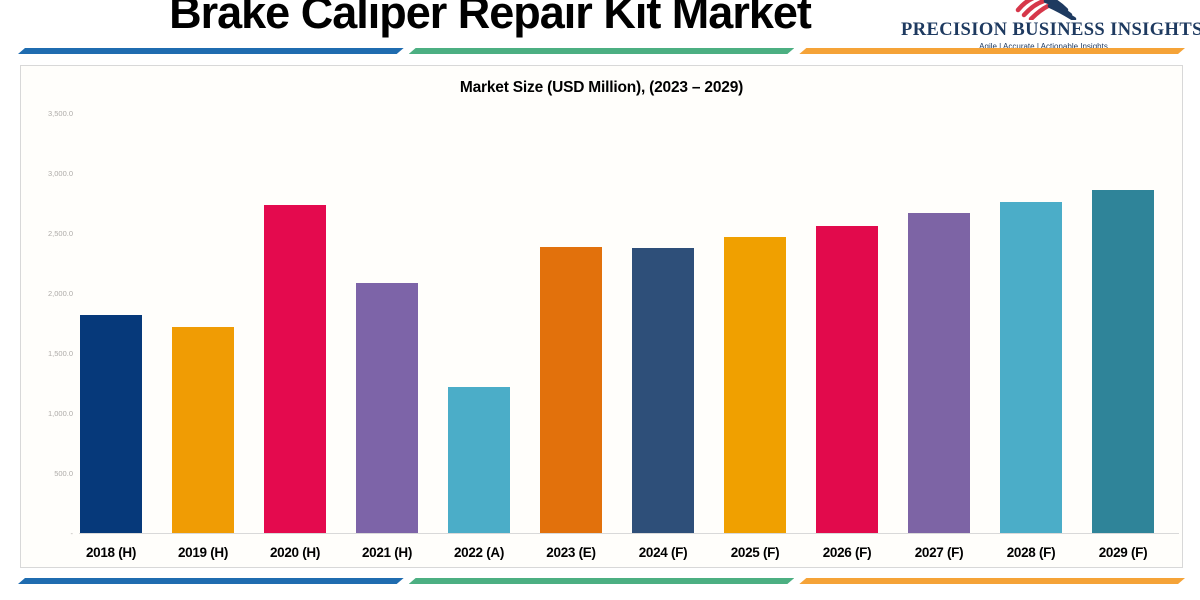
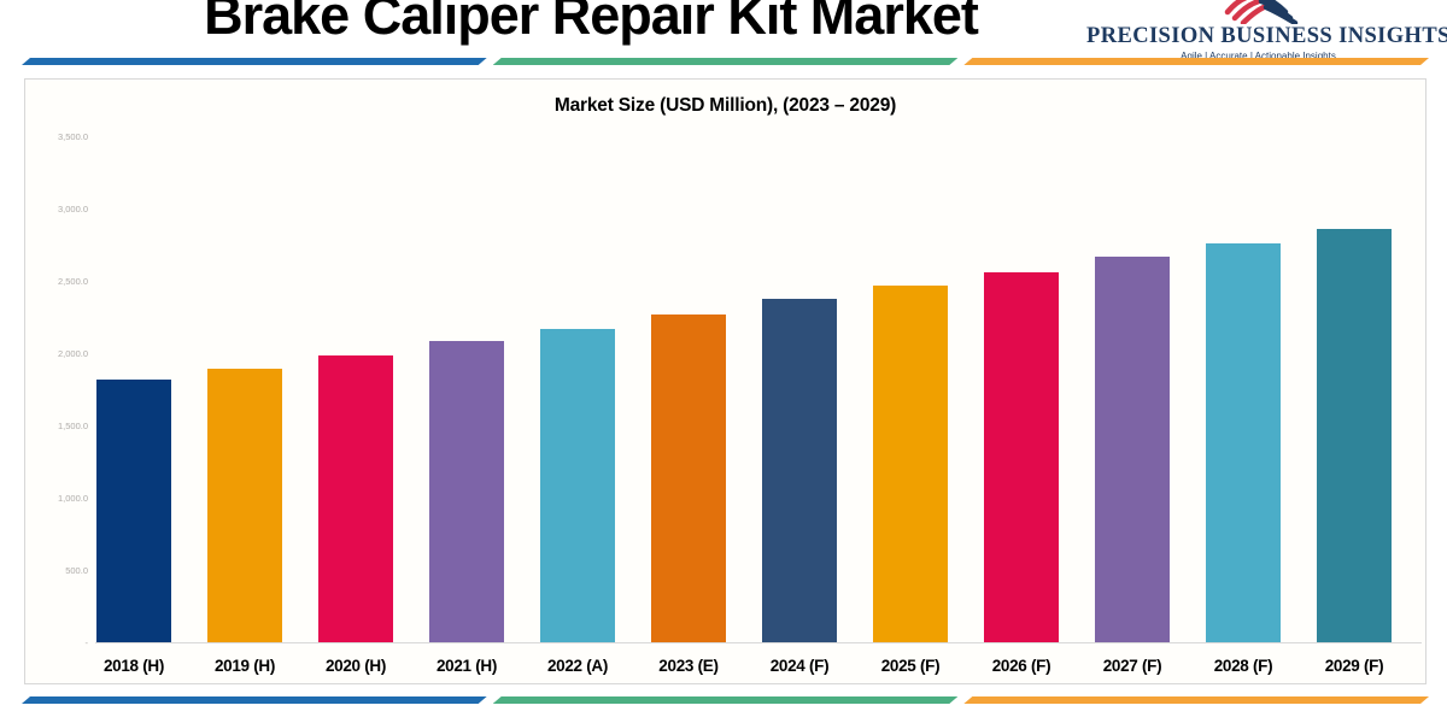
2019 (H): 1720 -> 1900
2020 (H): 2730 -> 1980
2022 (A): 1220 -> 2170
2023 (E): 2380 -> 2270
